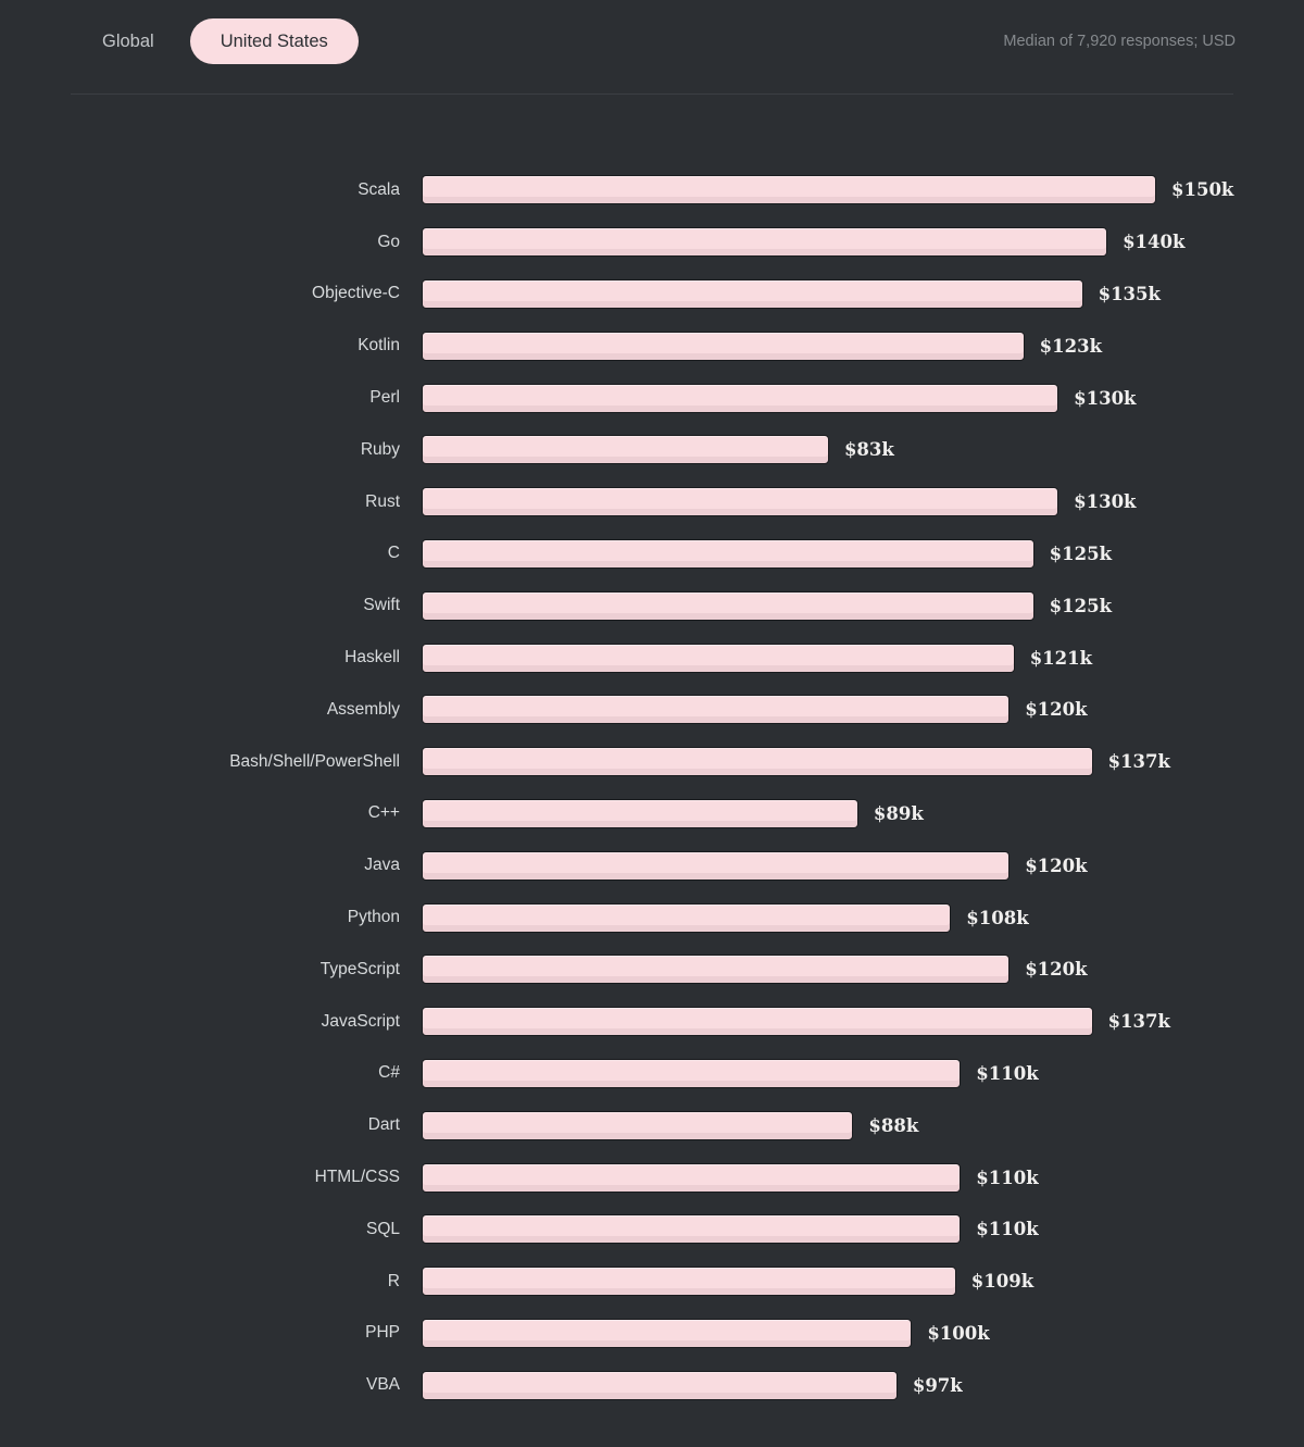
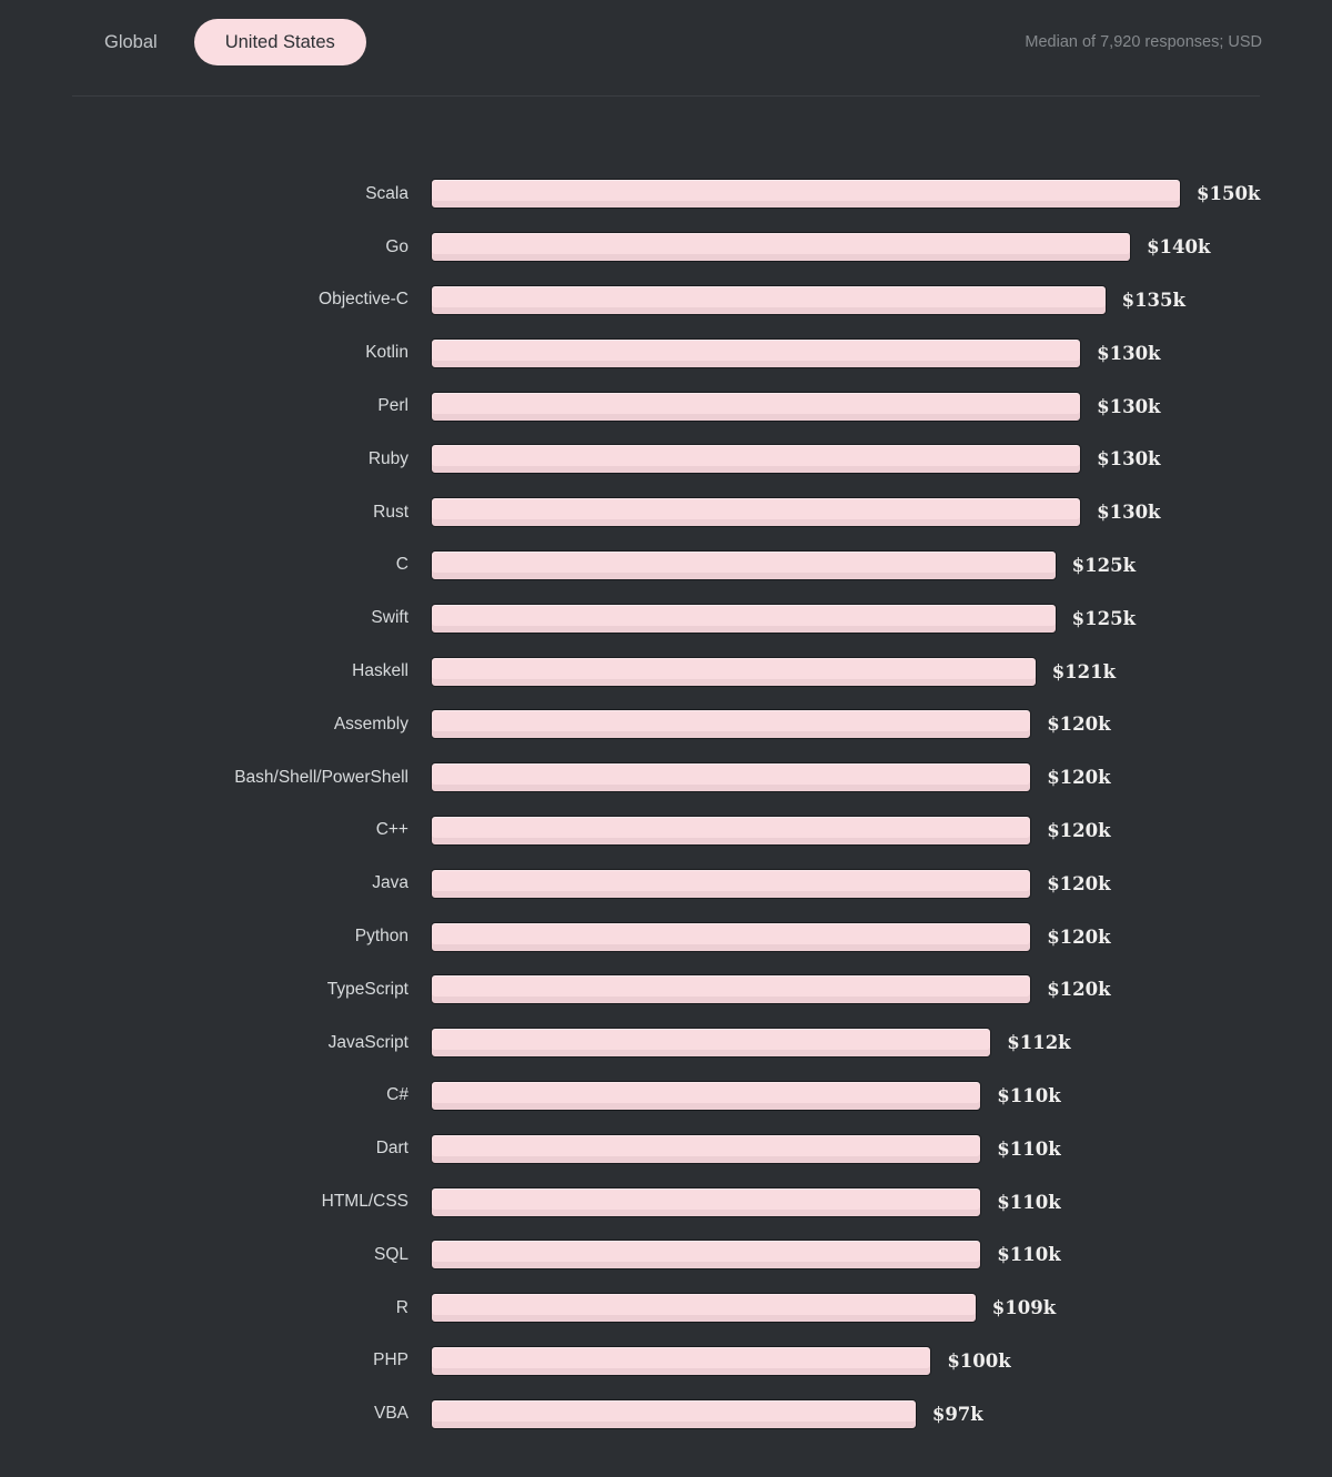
Kotlin: $123k -> $130k
Ruby: $83k -> $130k
Bash/Shell/PowerShell: $137k -> $120k
C++: $89k -> $120k
Python: $108k -> $120k
JavaScript: $137k -> $112k
Dart: $88k -> $110k
